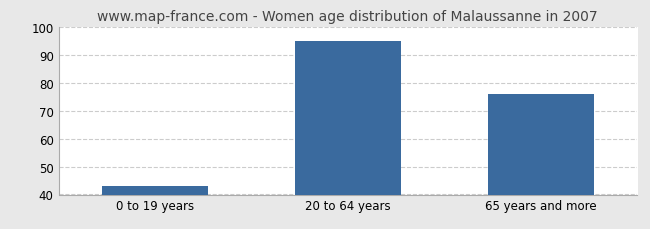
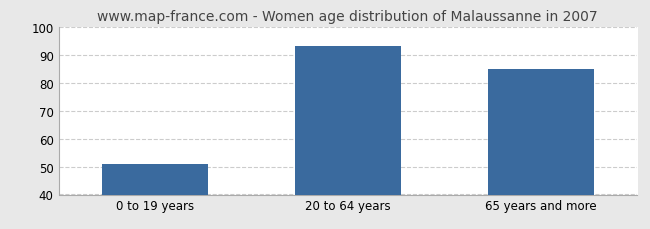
0 to 19 years: 43 -> 51
20 to 64 years: 95 -> 93
65 years and more: 76 -> 85
